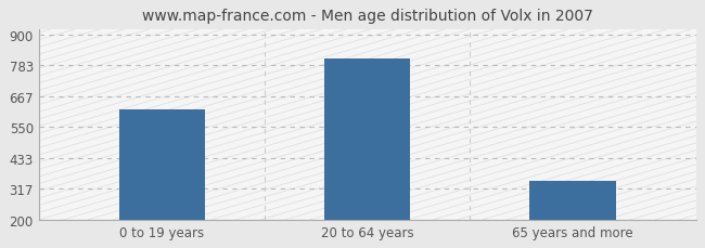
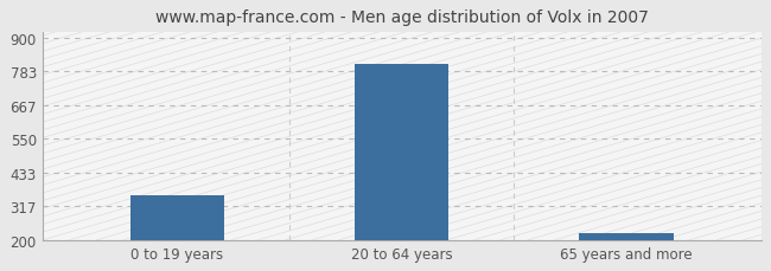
0 to 19 years: 615 -> 355
65 years and more: 345 -> 225
